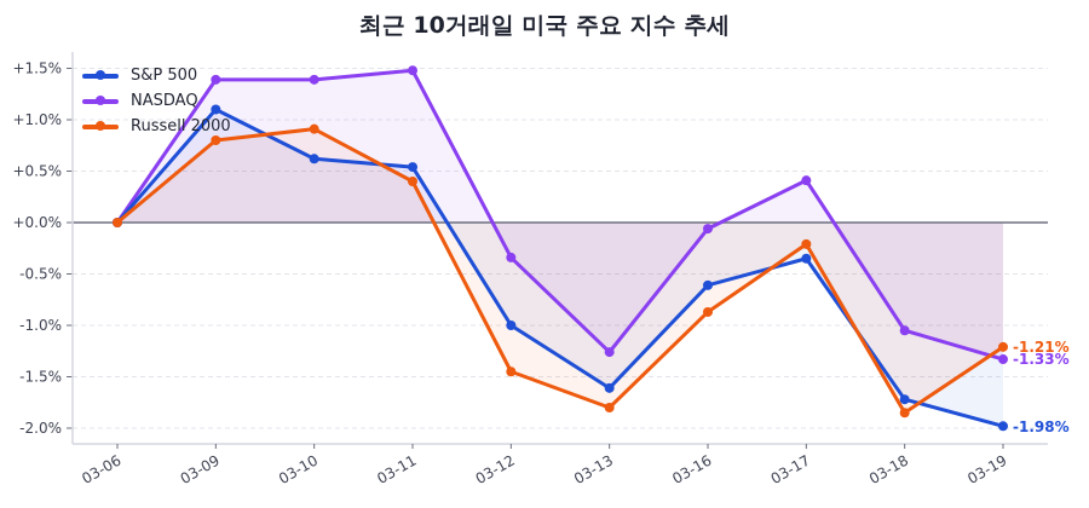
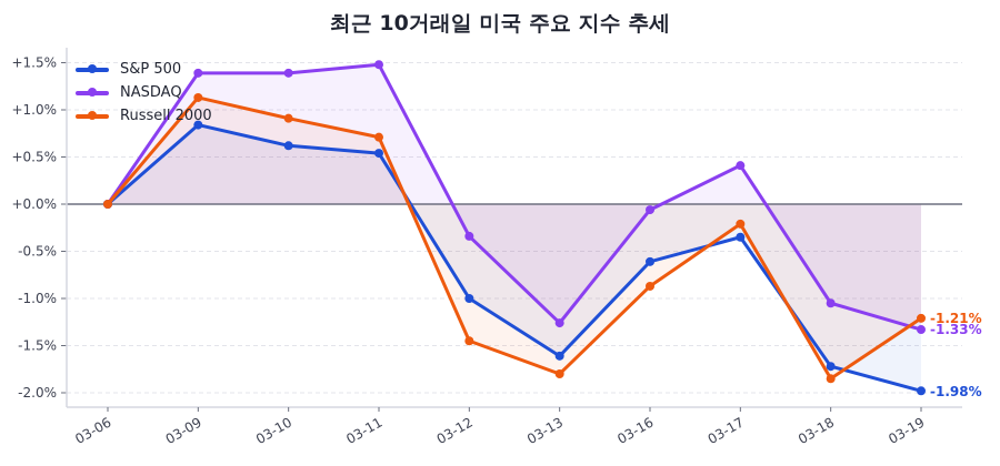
S&P 500/03-09: 1.1% -> 0.8%
Russell 2000/03-09: 0.8% -> 1.1%
Russell 2000/03-11: 0.4% -> 0.7%
